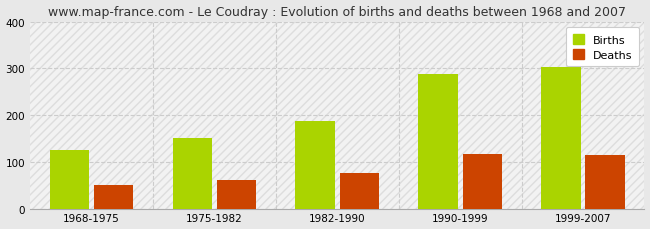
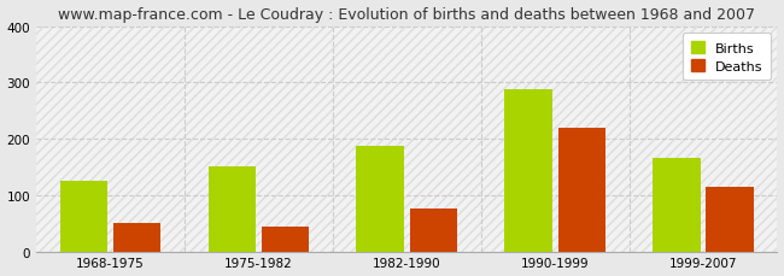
Deaths/1975-1982: 62 -> 45
Deaths/1990-1999: 117 -> 220
Births/1999-2007: 302 -> 165
